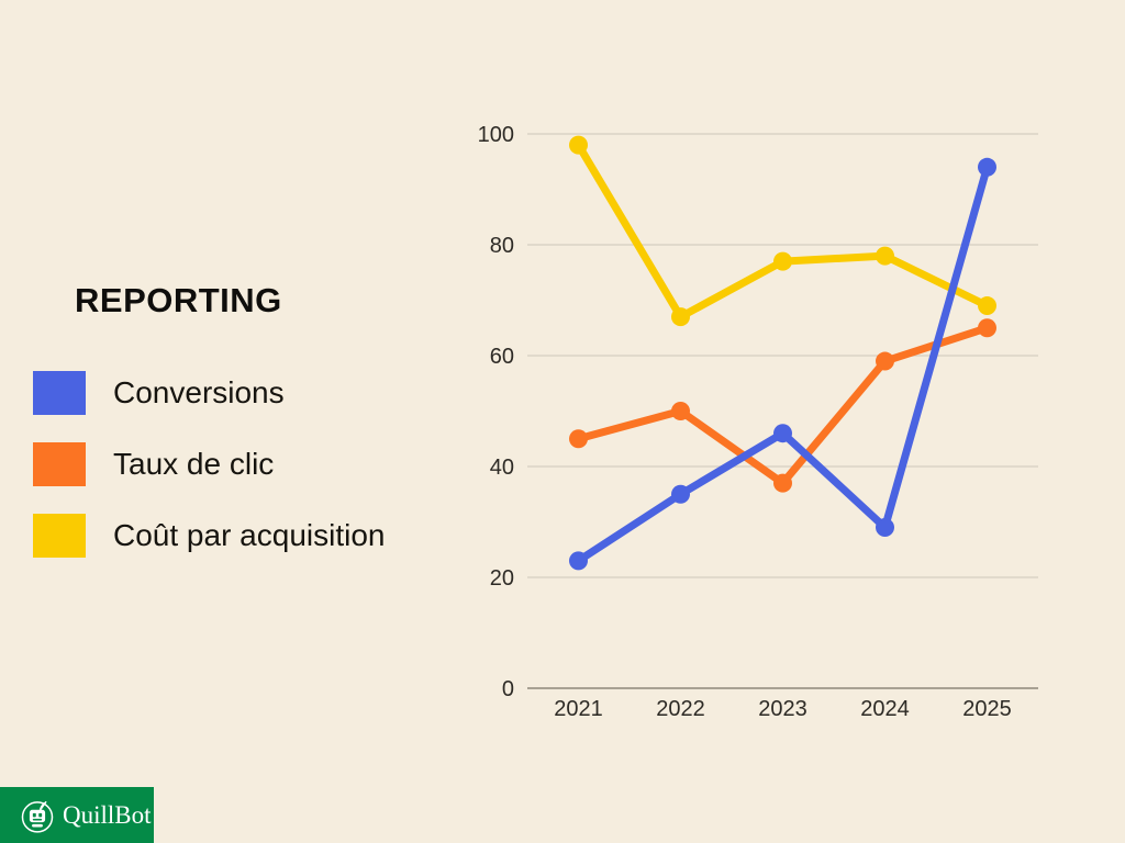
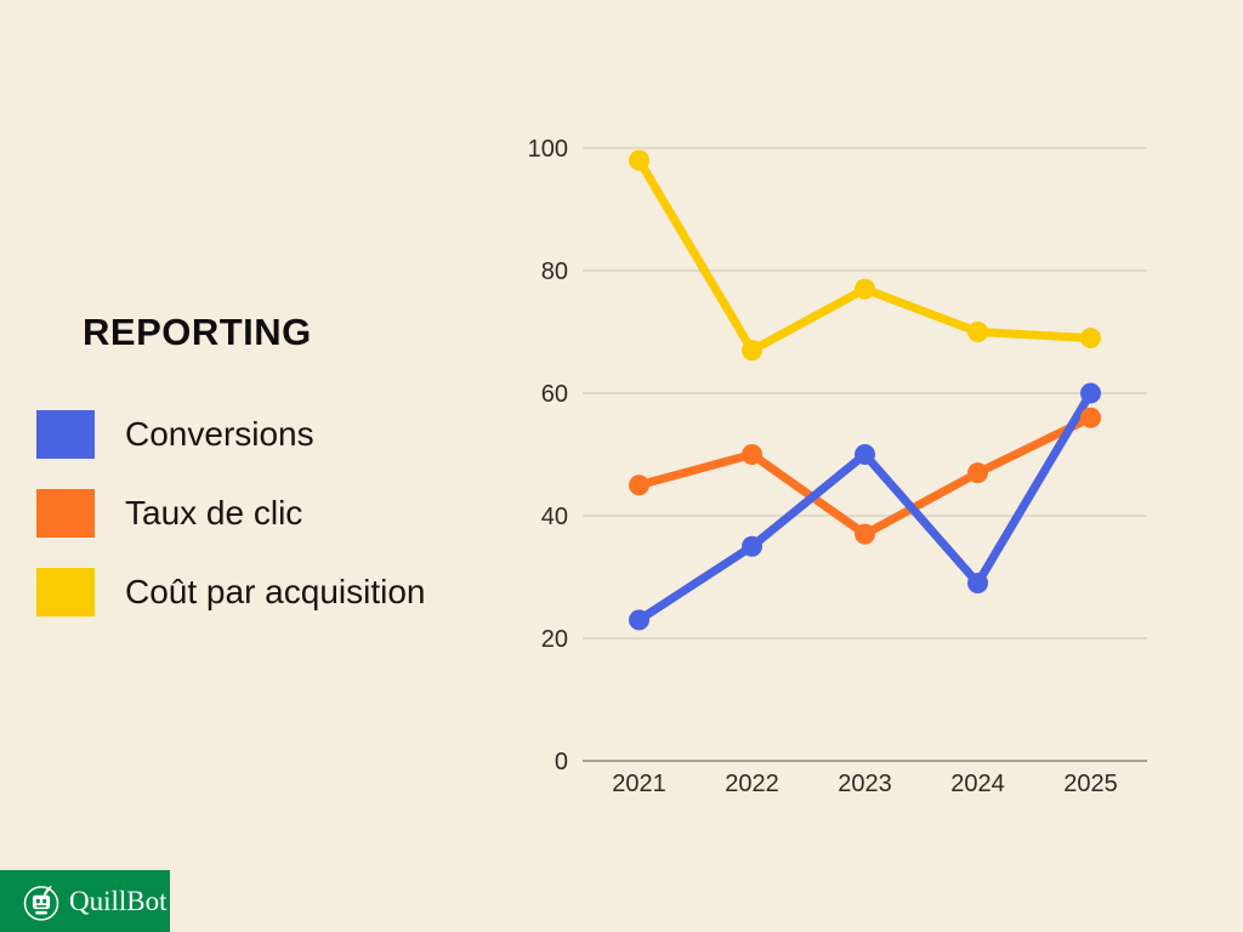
Conversions/2023: 46 -> 50
Taux de clic/2024: 59 -> 47
Coût par acquisition/2024: 78 -> 70
Conversions/2025: 94 -> 60
Taux de clic/2025: 65 -> 56
